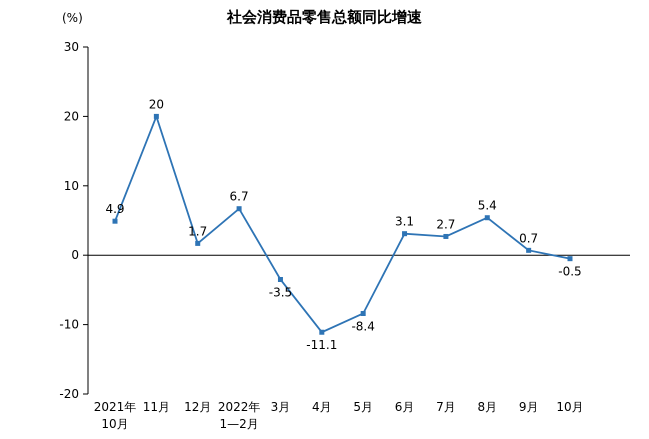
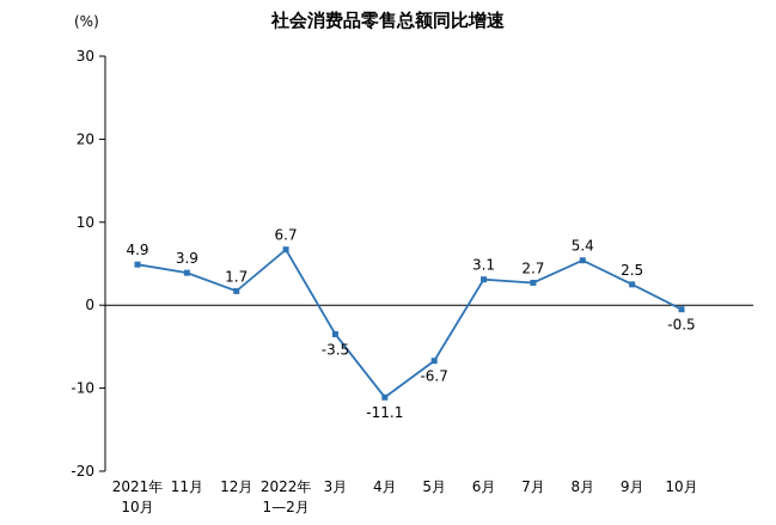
11月: 20 -> 3.9
5月: -8.4 -> -6.7
9月: 0.7 -> 2.5
